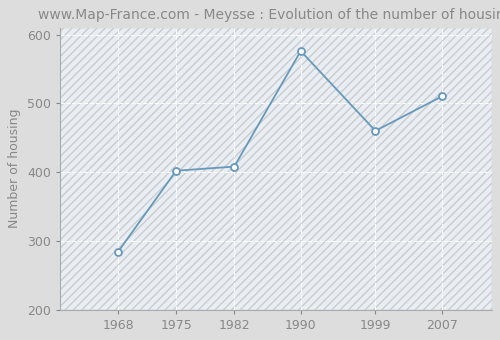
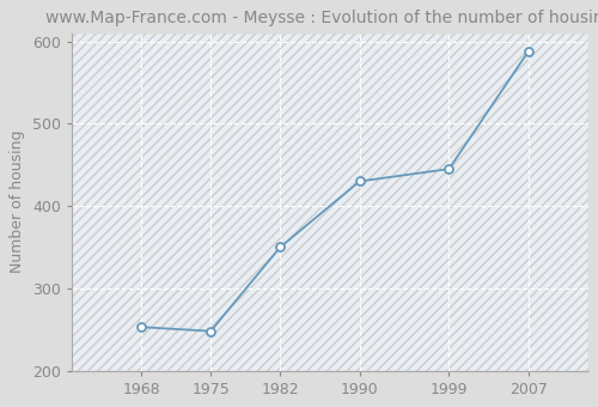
1968: 284 -> 253
1975: 402 -> 248
1982: 408 -> 350
1990: 576 -> 430
1999: 460 -> 445
2007: 510 -> 588
